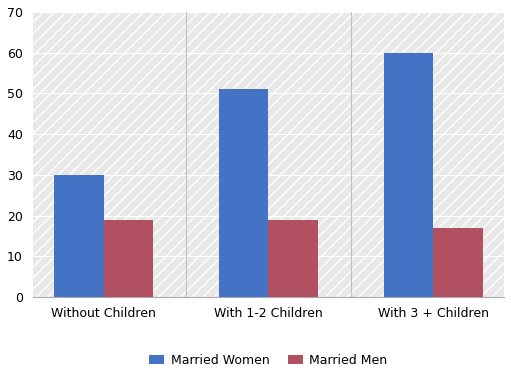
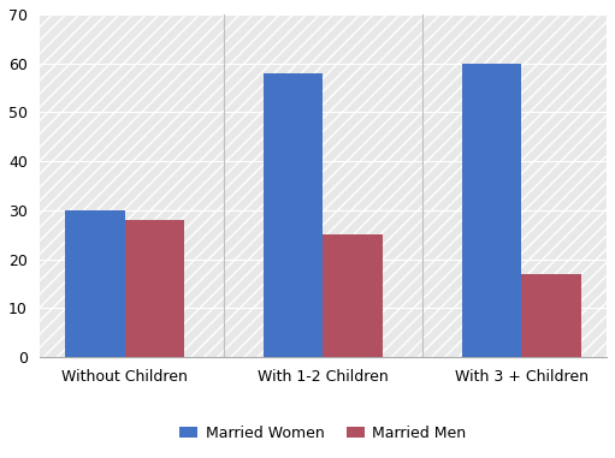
Married Men/Without Children: 19 -> 28
Married Women/With 1-2 Children: 51 -> 58
Married Men/With 1-2 Children: 19 -> 25
